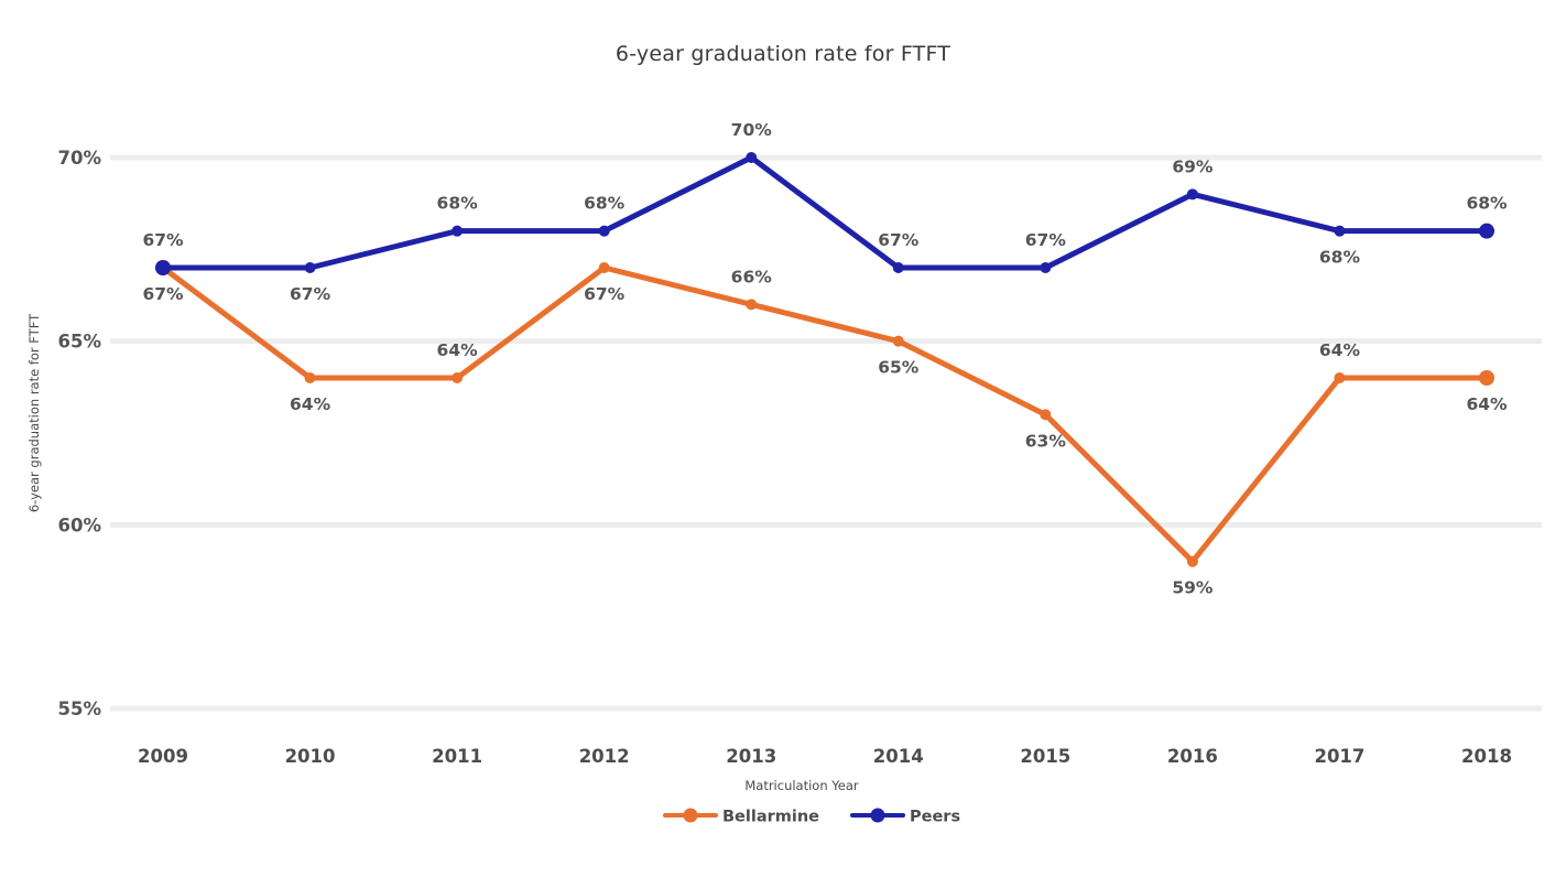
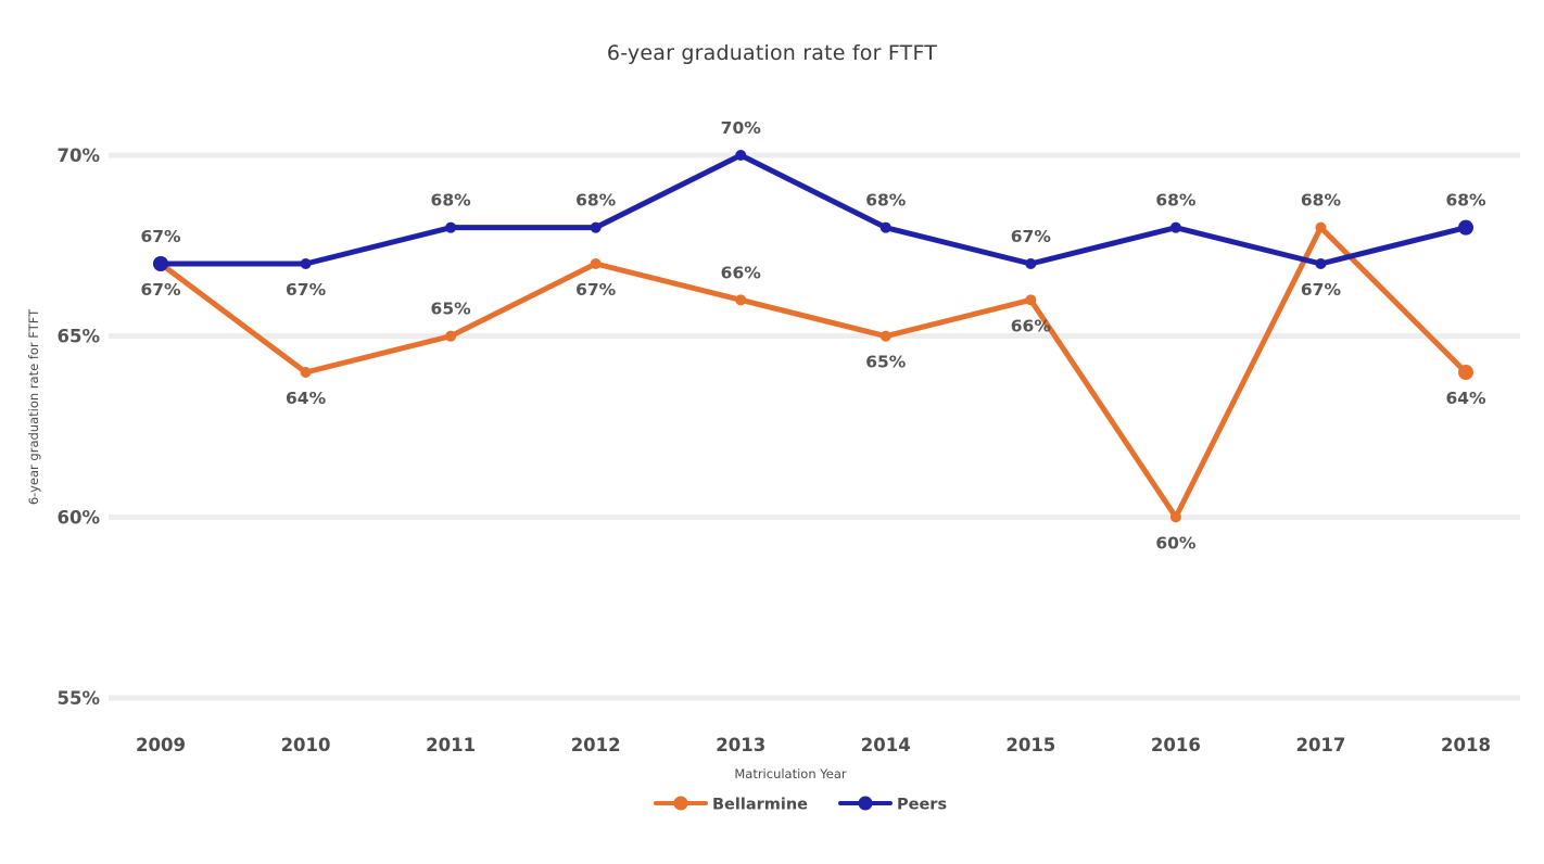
Bellarmine/2011: 64% -> 65%
Peers/2014: 67% -> 68%
Bellarmine/2015: 63% -> 66%
Bellarmine/2016: 59% -> 60%
Peers/2016: 69% -> 68%
Bellarmine/2017: 64% -> 68%
Peers/2017: 68% -> 67%
